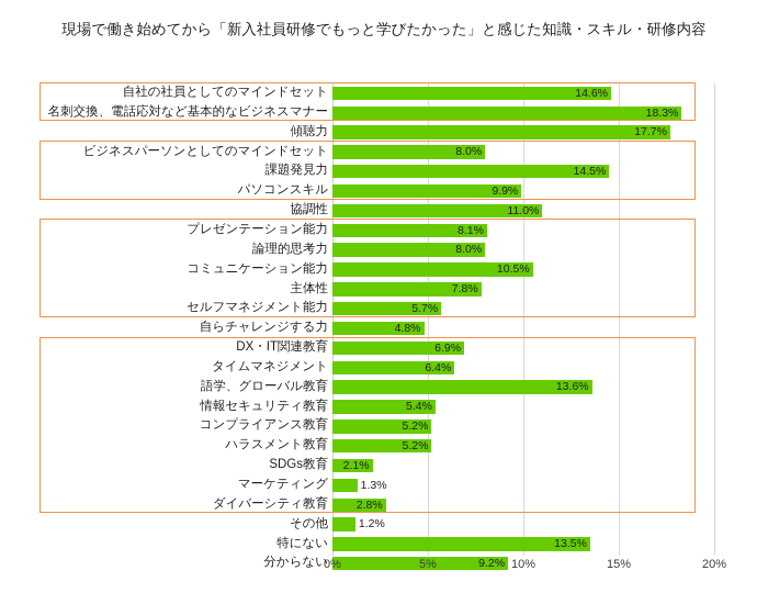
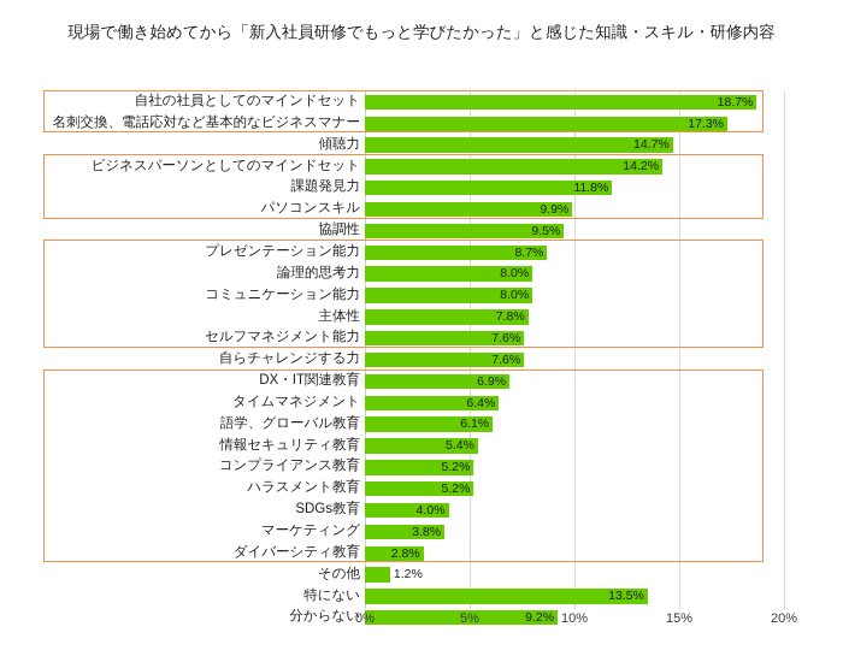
自社の社員としてのマインドセット: 14.6% -> 18.7%
名刺交換、電話応対など基本的なビジネスマナー: 18.3% -> 17.3%
傾聴力: 17.7% -> 14.7%
ビジネスパーソンとしてのマインドセット: 8.0% -> 14.2%
課題発見力: 14.5% -> 11.8%
協調性: 11.0% -> 9.5%
プレゼンテーション能力: 8.1% -> 8.7%
コミュニケーション能力: 10.5% -> 8.0%
セルフマネジメント能力: 5.7% -> 7.6%
自らチャレンジする力: 4.8% -> 7.6%
語学、グローバル教育: 13.6% -> 6.1%
SDGs教育: 2.1% -> 4.0%
マーケティング: 1.3% -> 3.8%
